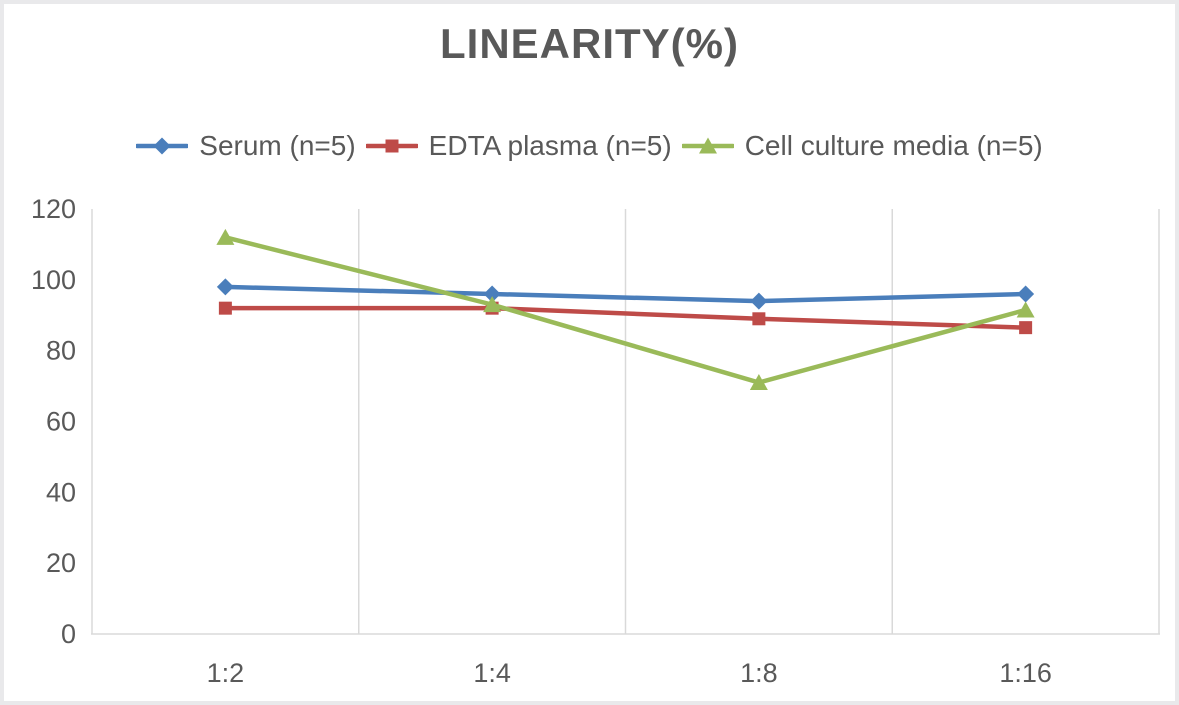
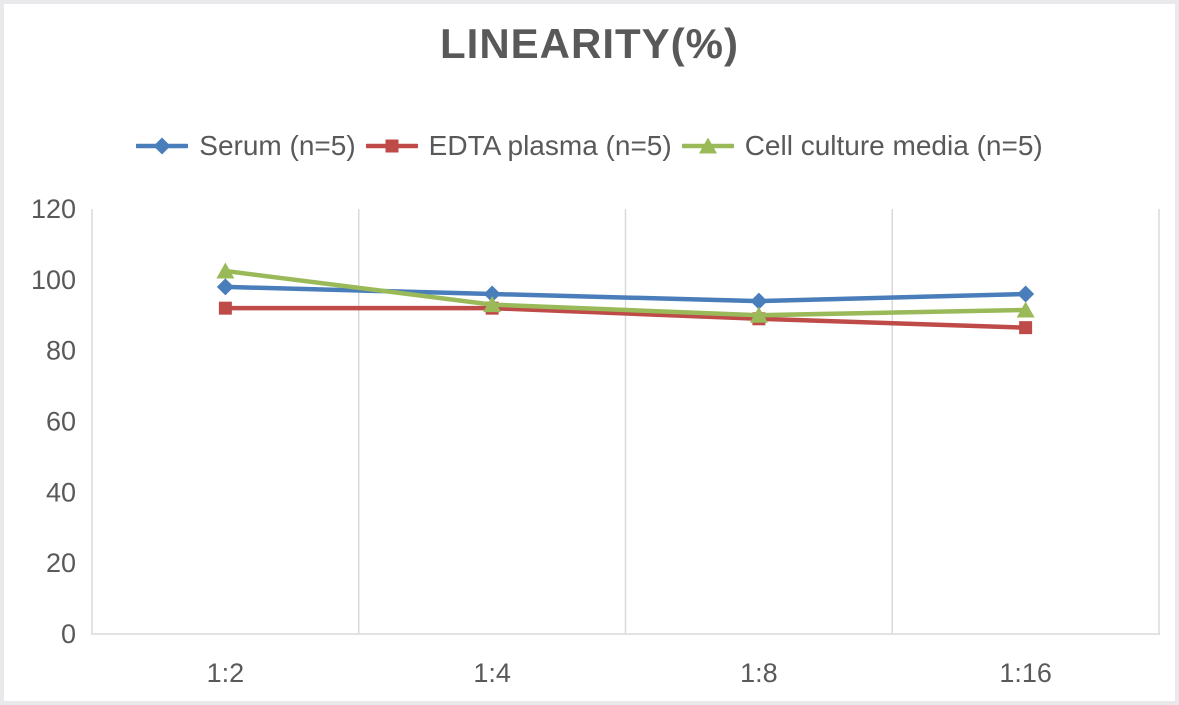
Cell culture media (n=5)/1:2: 112 -> 102
Cell culture media (n=5)/1:8: 71 -> 90
